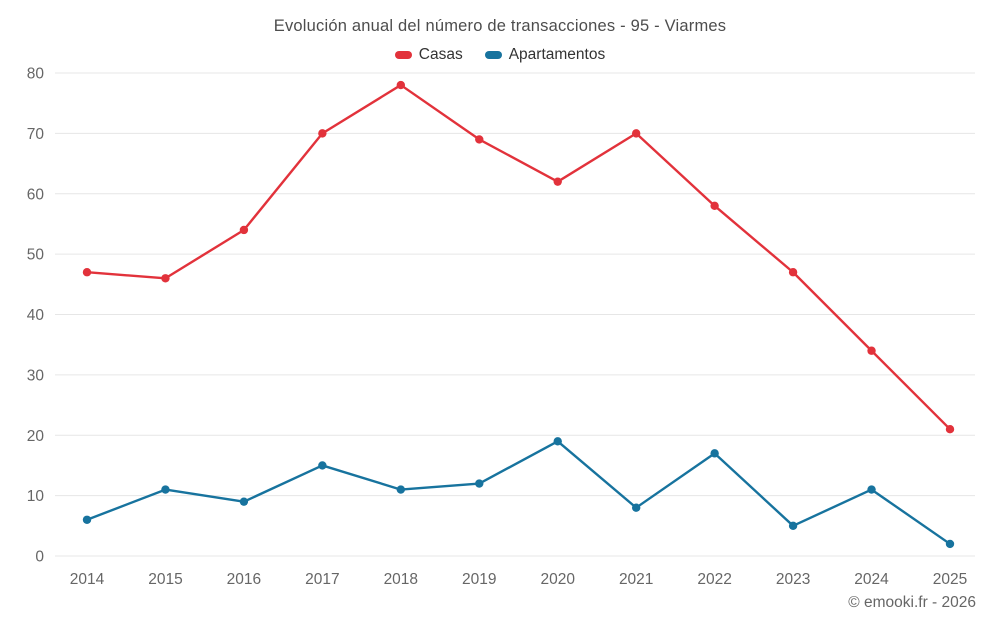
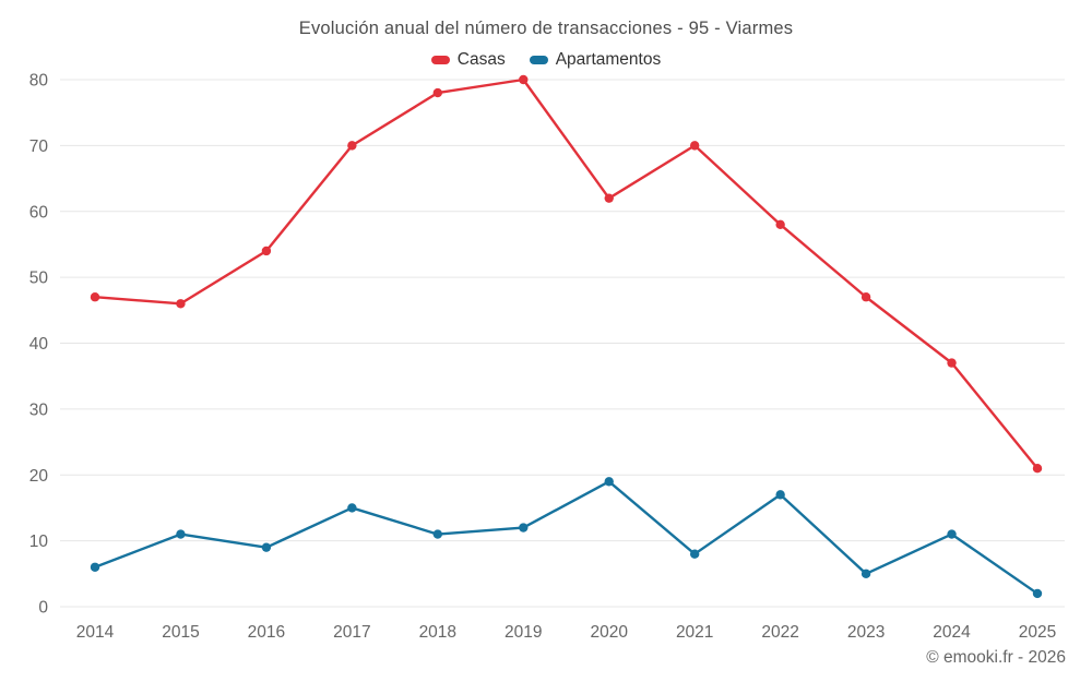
Casas/2019: 69 -> 80
Casas/2024: 34 -> 37
